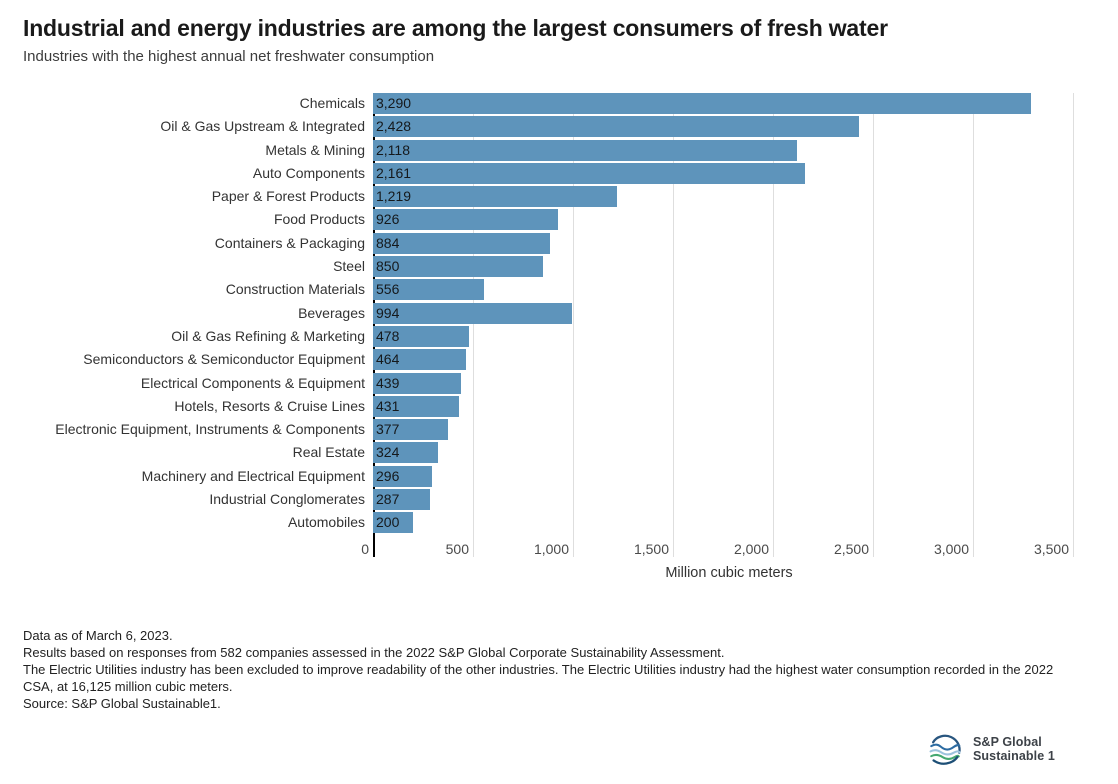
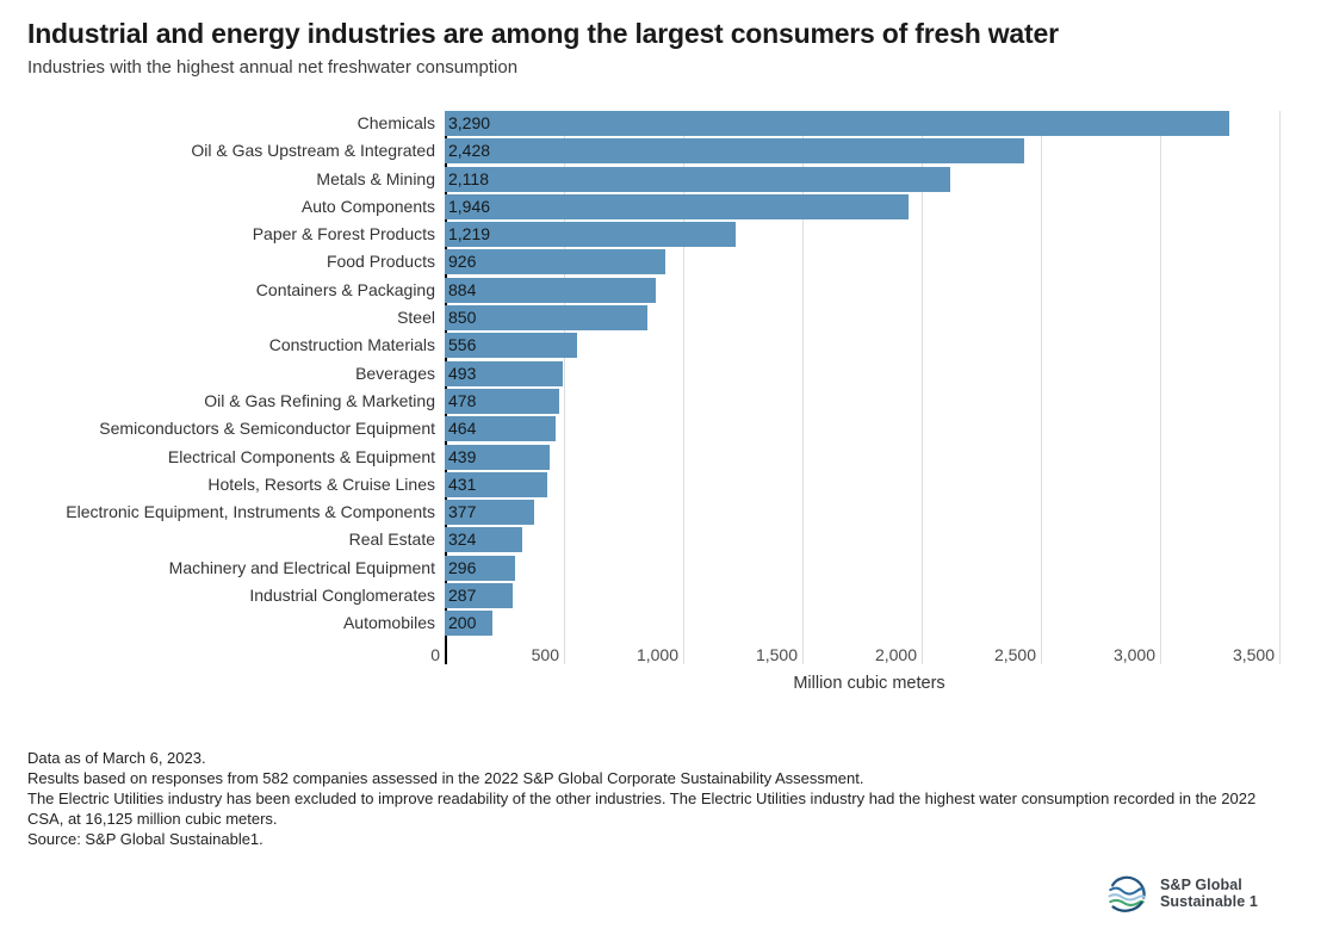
Auto Components: 2,161 -> 1,946
Beverages: 994 -> 493
